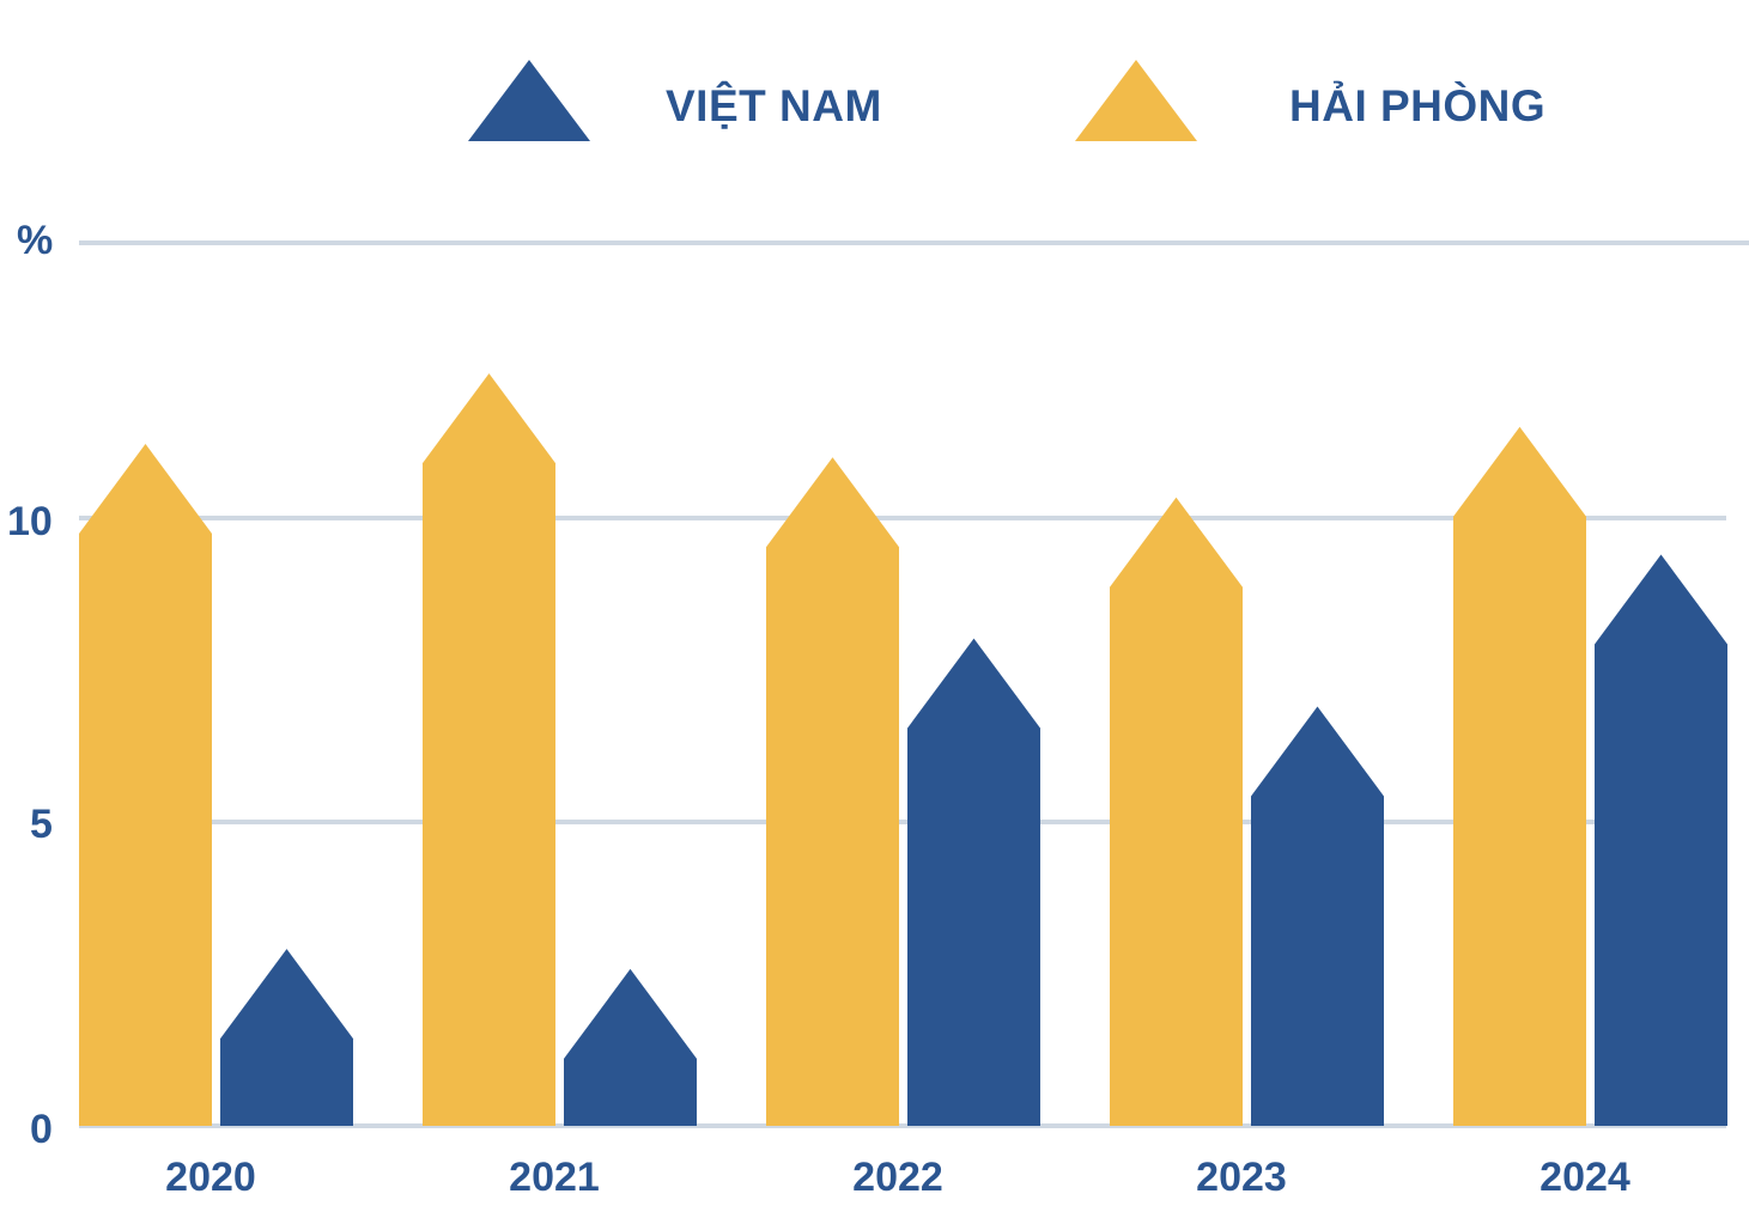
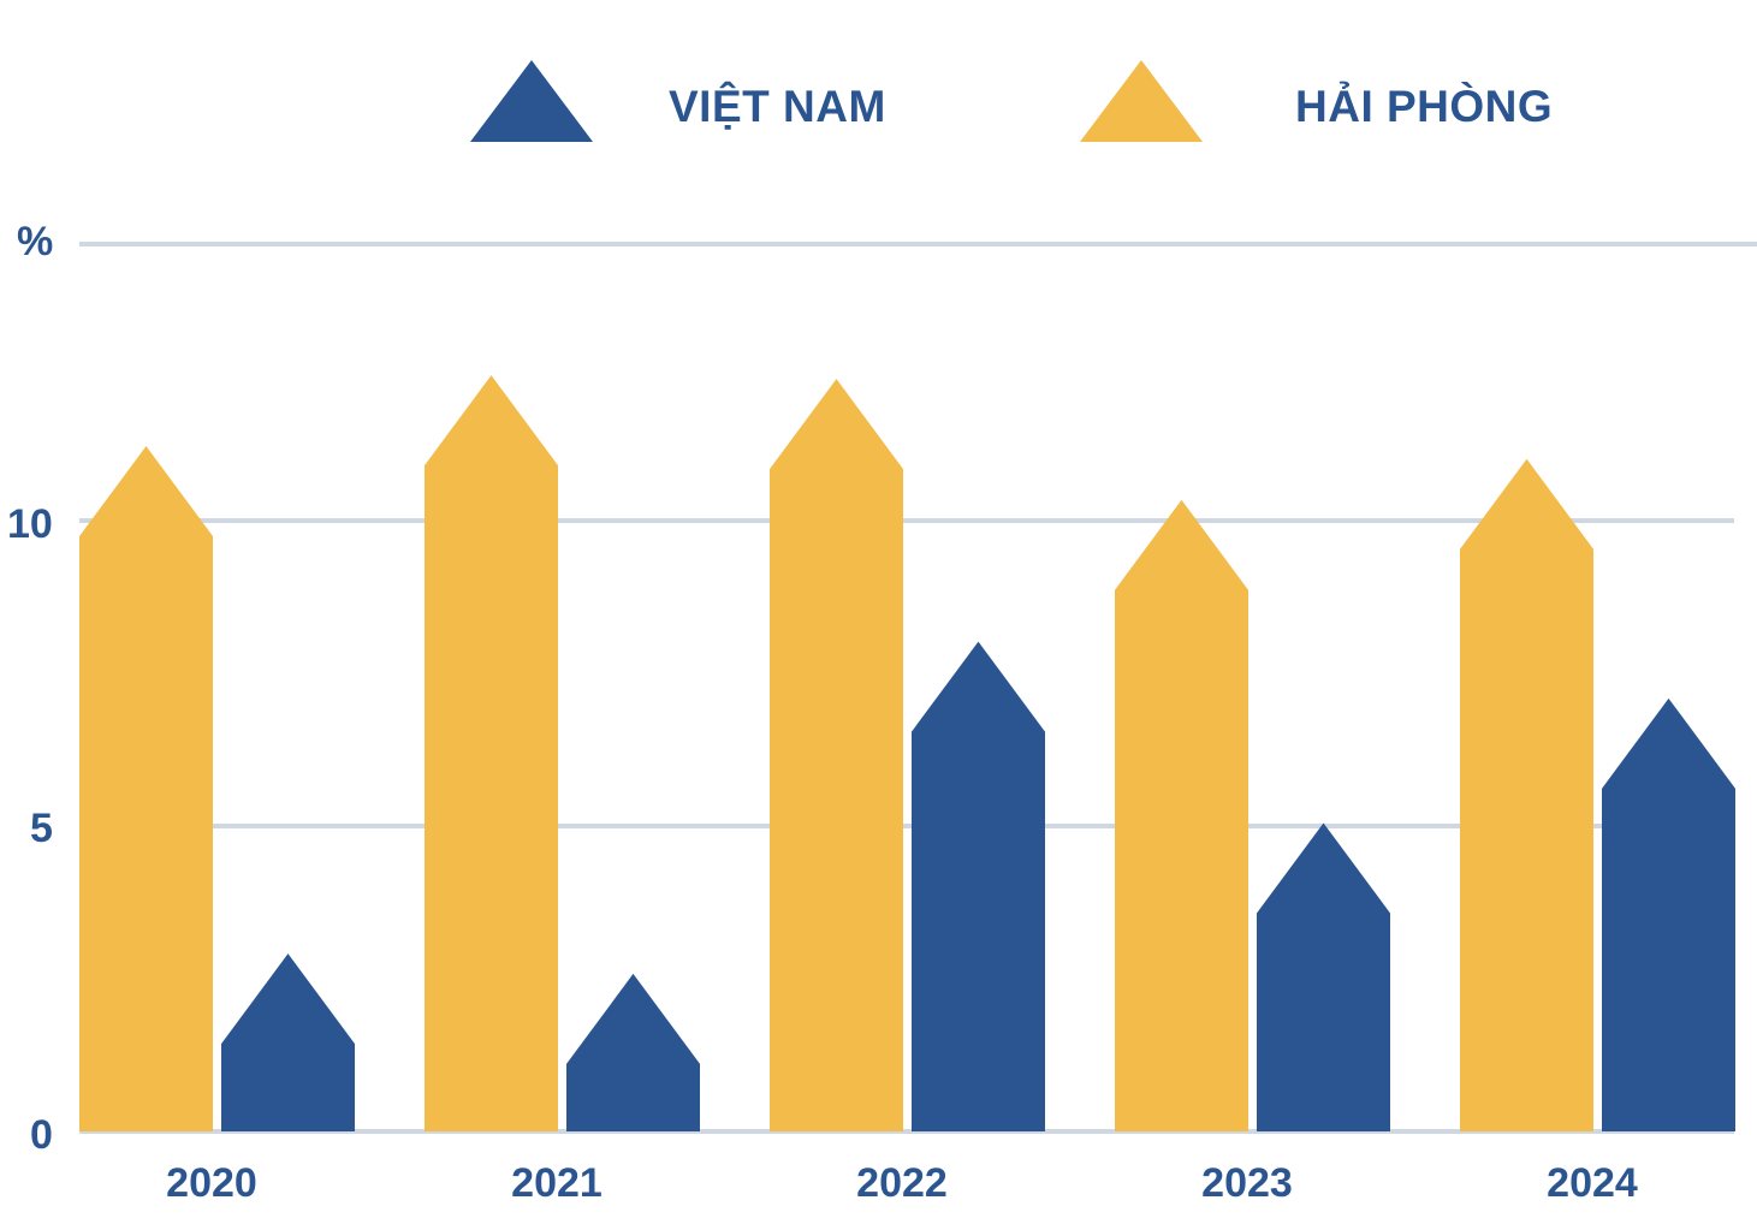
HẢI PHÒNG/2022: 11.0 -> 12.3
VIỆT NAM/2023: 6.9 -> 5.0
HẢI PHÒNG/2024: 11.5 -> 11.0
VIỆT NAM/2024: 9.4 -> 7.1
